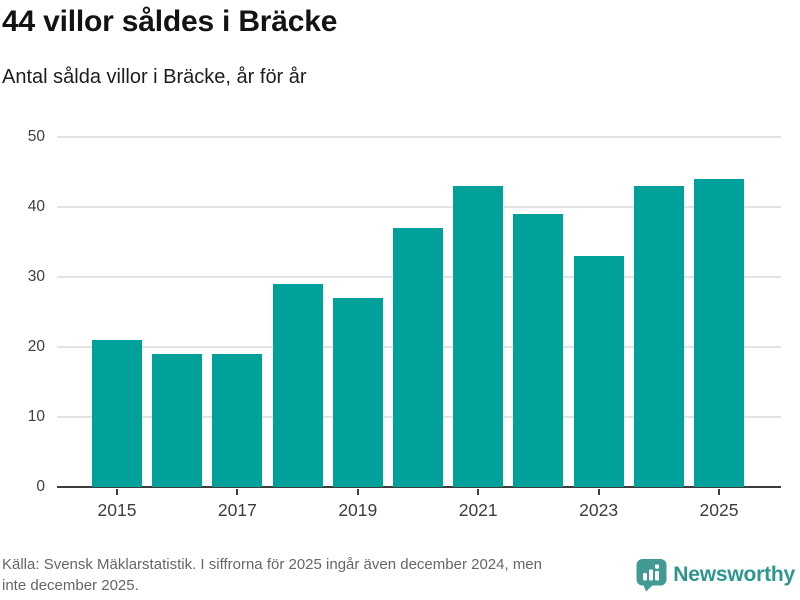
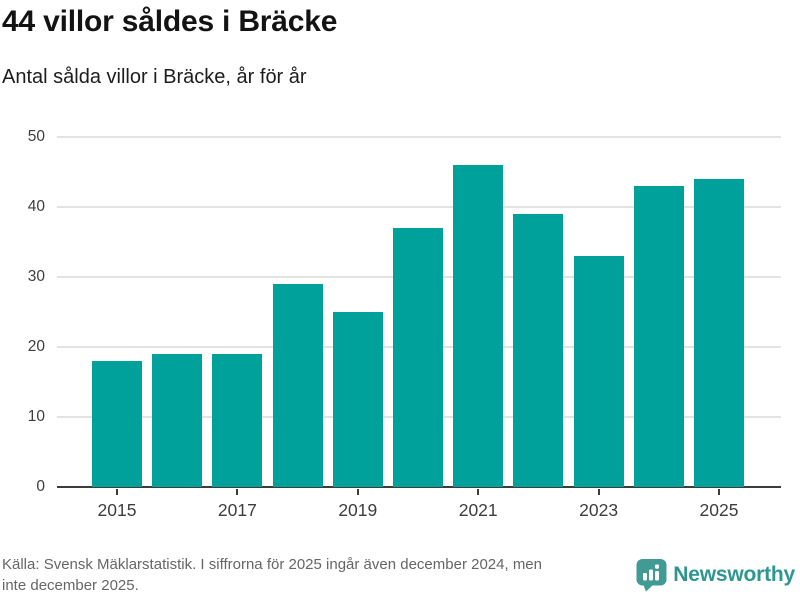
2015: 21 -> 18
2019: 27 -> 25
2021: 43 -> 46
